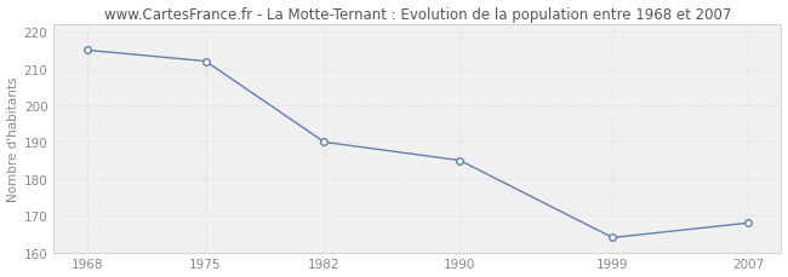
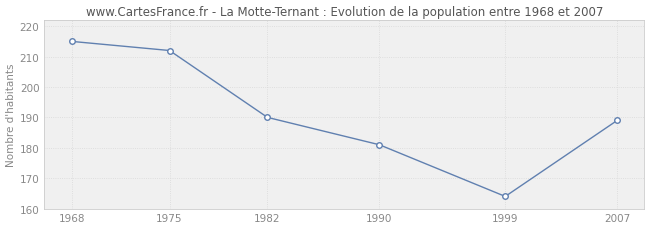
1990: 185 -> 181
2007: 168 -> 189
